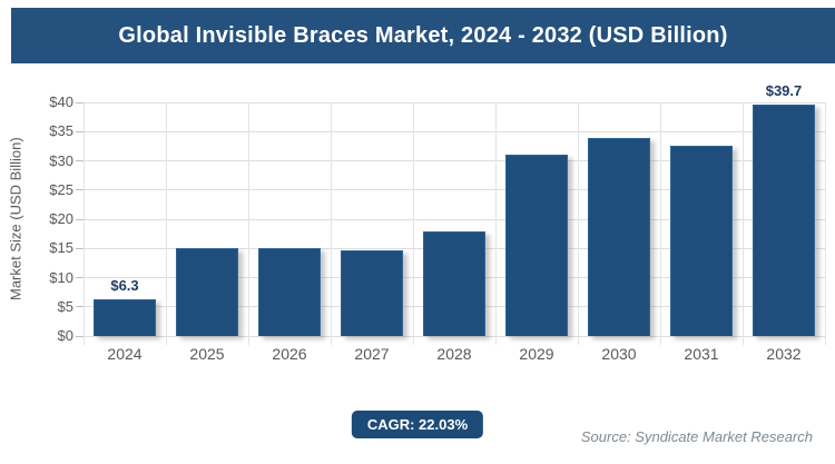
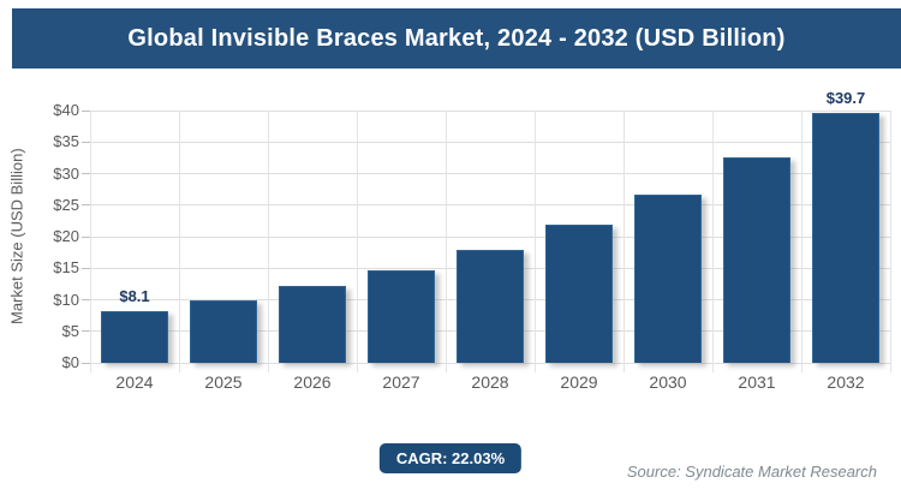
2024: $6.3 -> $8.1
2025: $15 -> $10
2026: $15 -> $12
2029: $31 -> $22
2030: $34 -> $27
